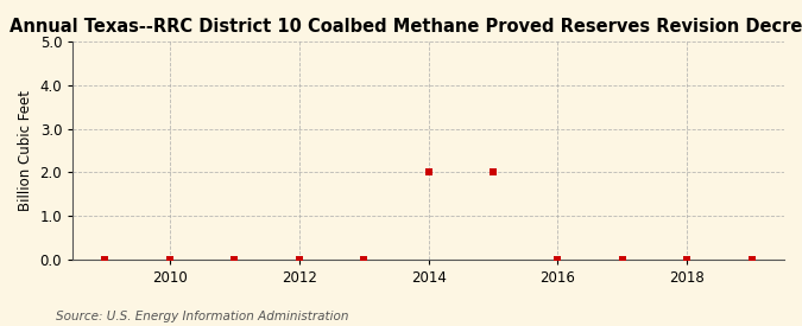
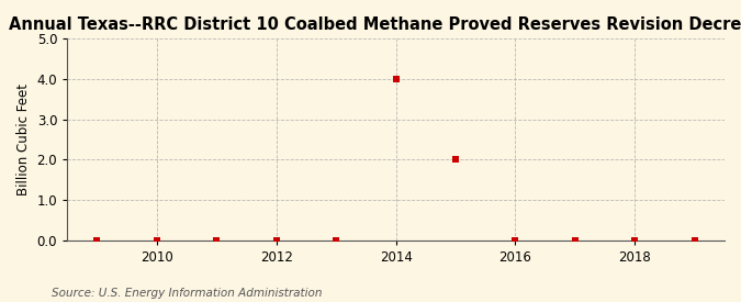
2014: 2 -> 4
